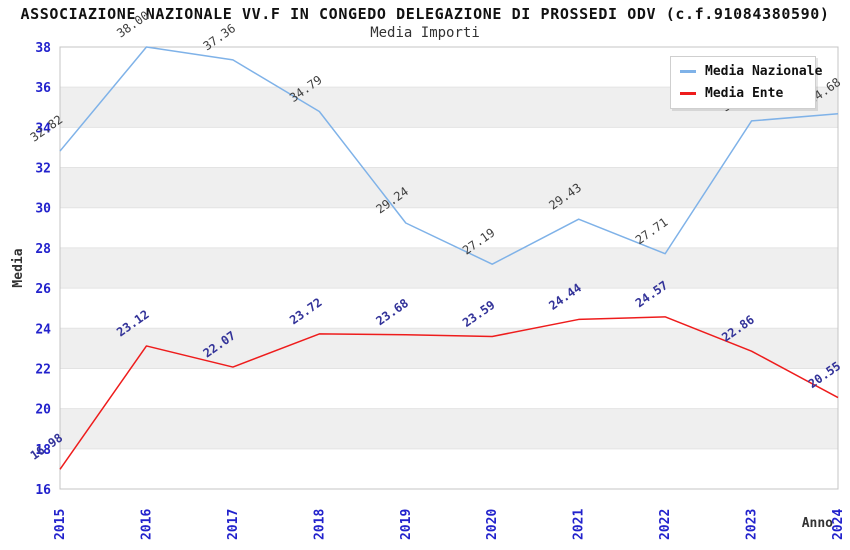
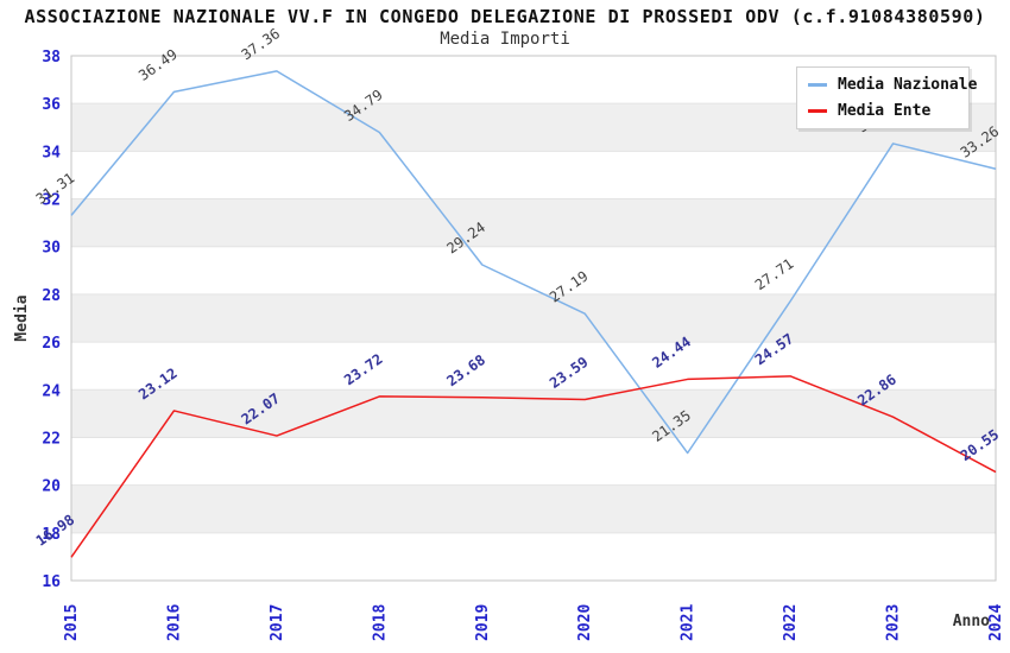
Media Nazionale/2015: 32.82 -> 31.31
Media Nazionale/2016: 38.00 -> 36.49
Media Nazionale/2021: 29.43 -> 21.35
Media Nazionale/2024: 34.68 -> 33.26
